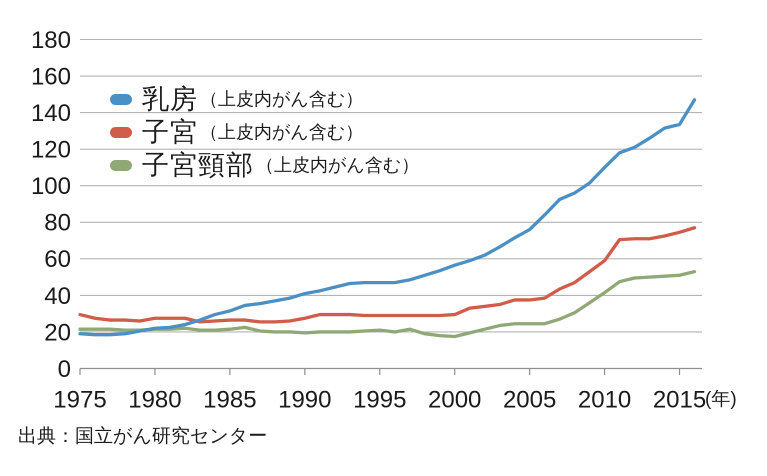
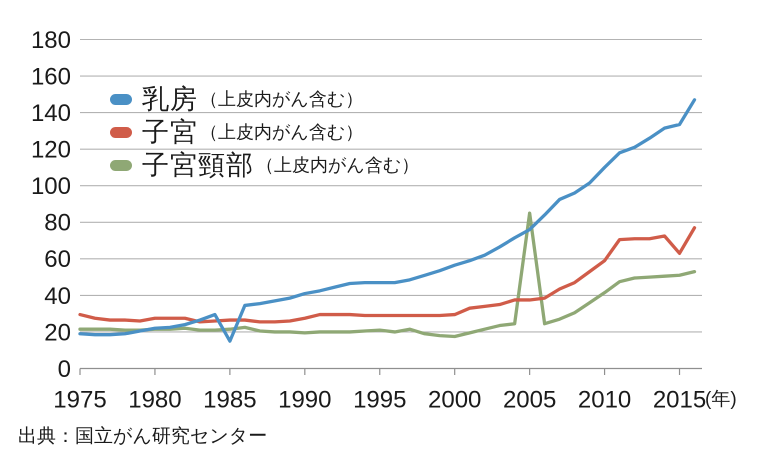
乳房（上皮内がん含む）/1985: 32 -> 15
子宮頸部（上皮内がん含む）/2005: 24 -> 85
子宮（上皮内がん含む）/2015: 74 -> 63
